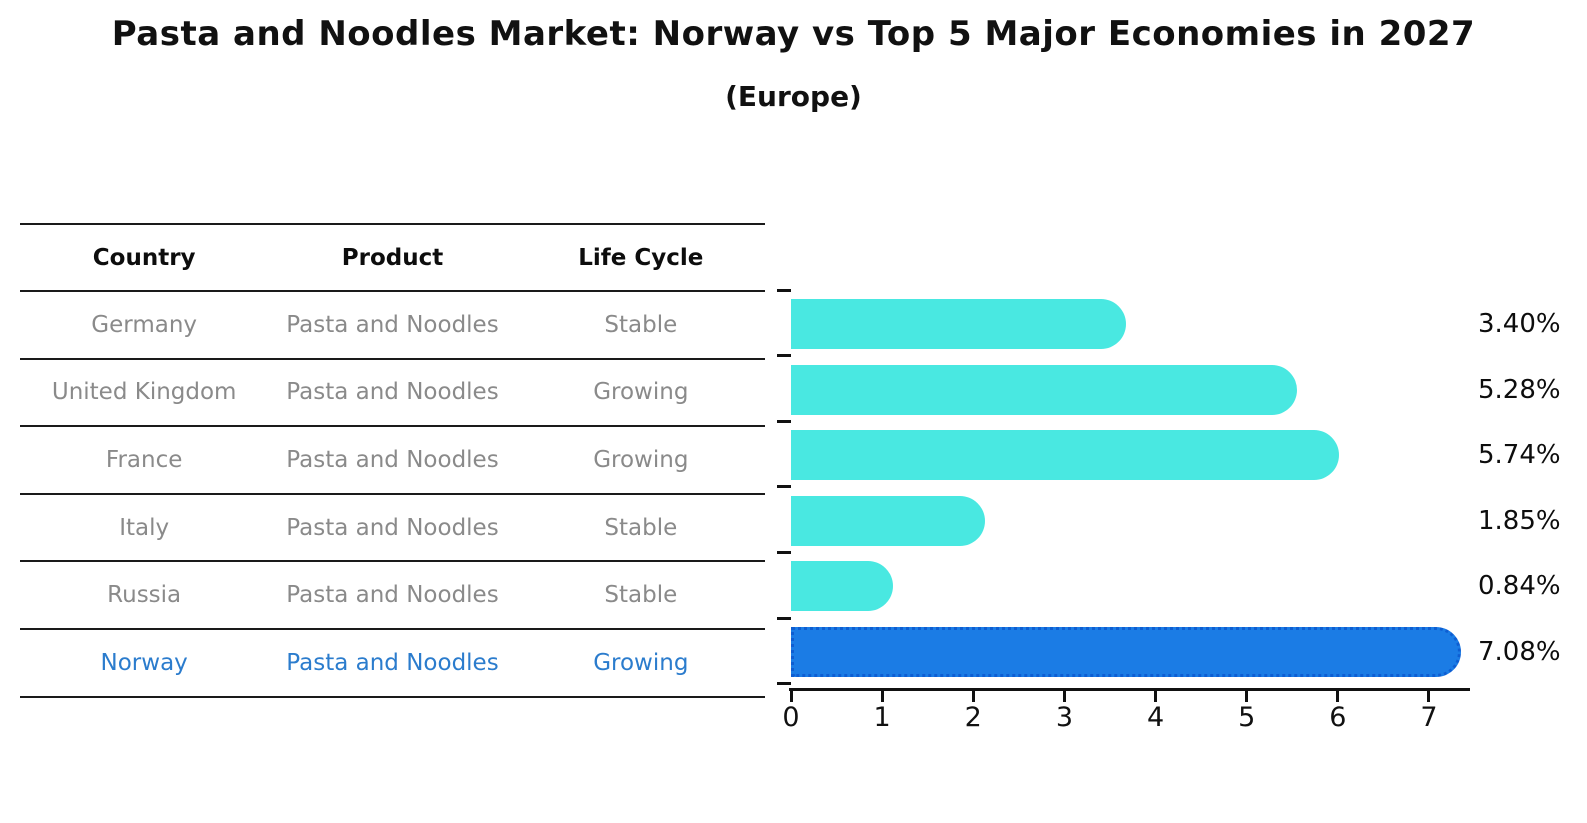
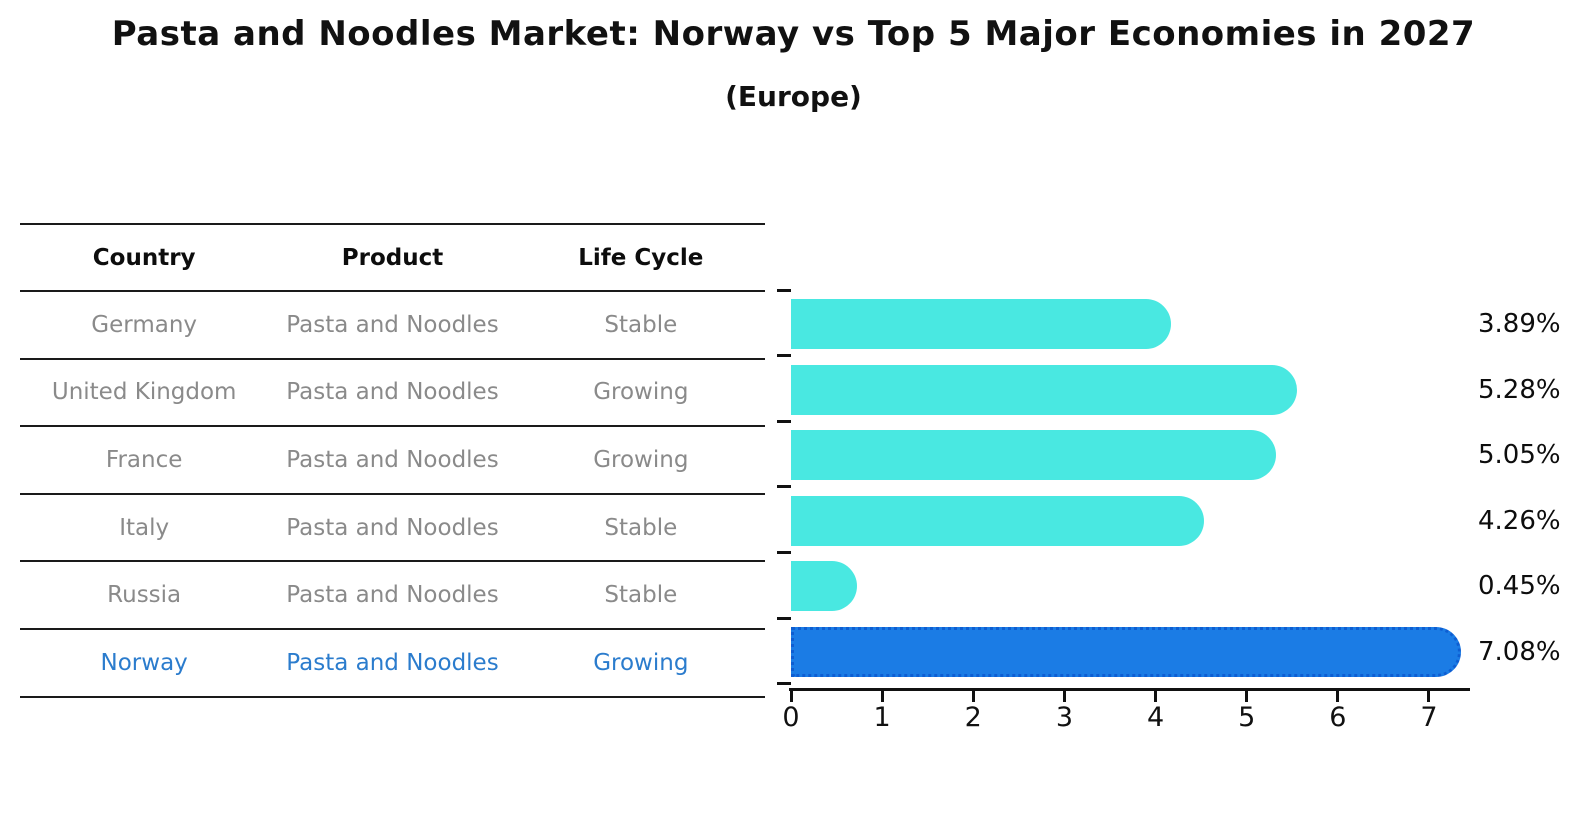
Germany: 3.40% -> 3.89%
France: 5.74% -> 5.05%
Italy: 1.85% -> 4.26%
Russia: 0.84% -> 0.45%
